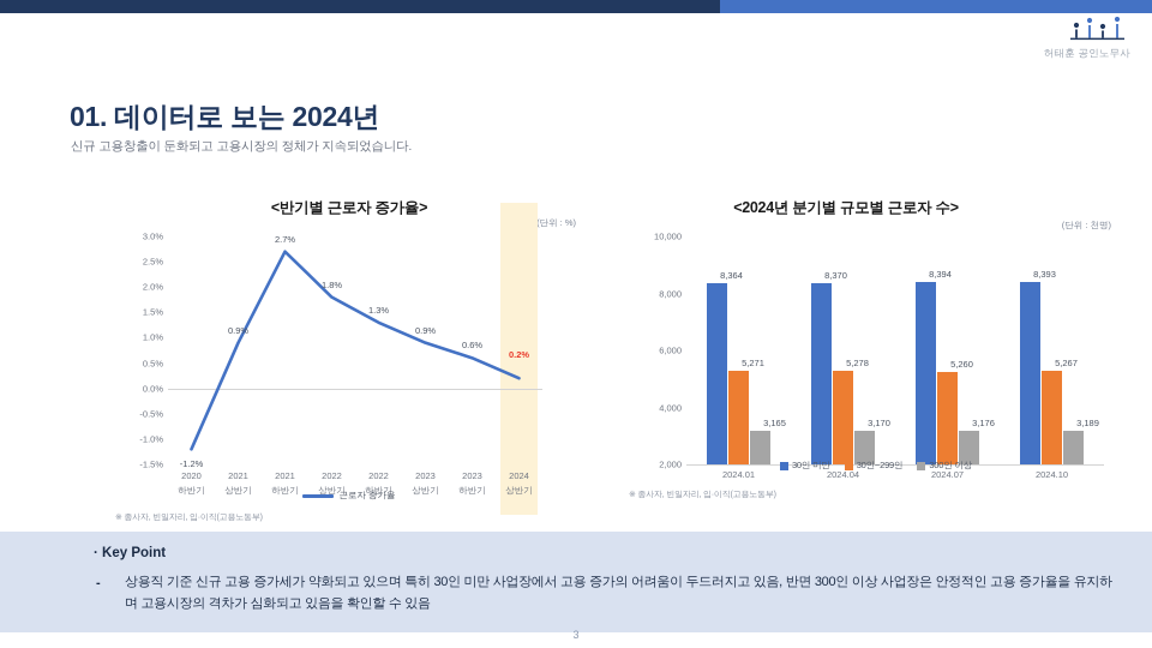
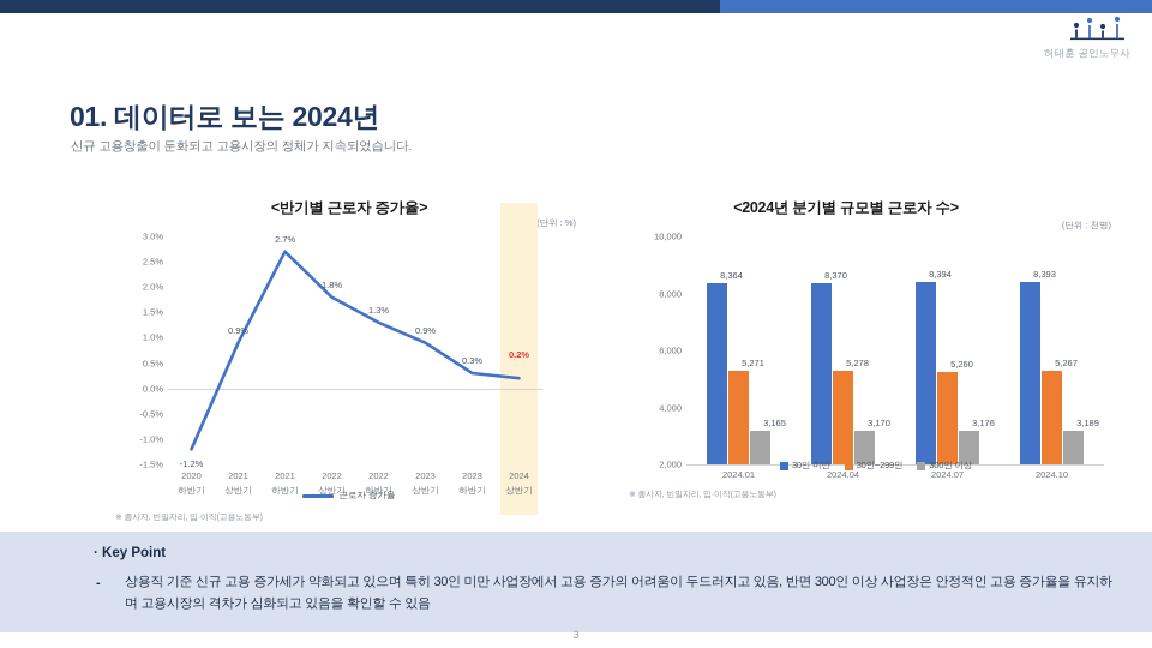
<반기별 근로자 증가율>/2023 하반기: 0.6% -> 0.3%
